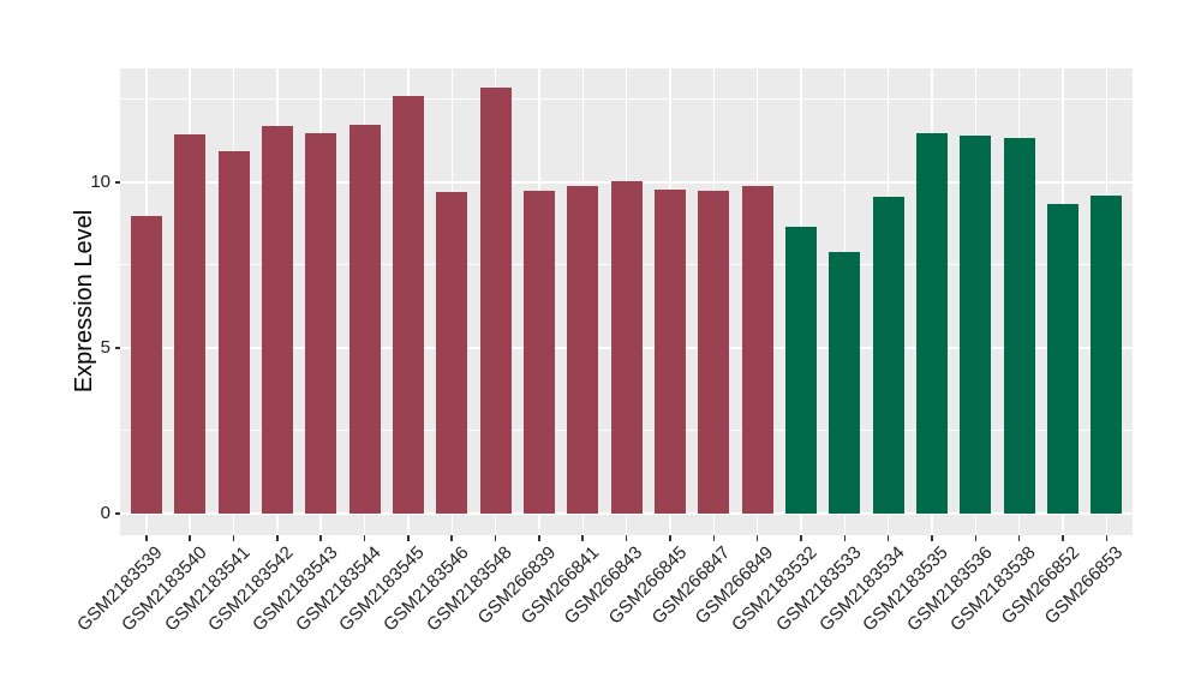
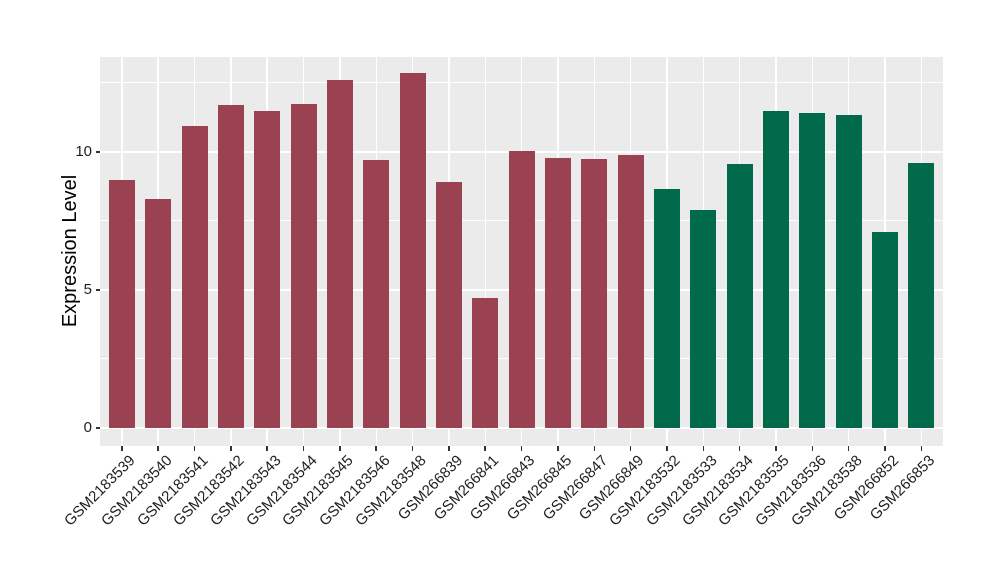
GSM2183540: 11.4 -> 8.3
GSM266839: 9.8 -> 8.9
GSM266841: 9.9 -> 4.7
GSM266852: 9.3 -> 7.1
